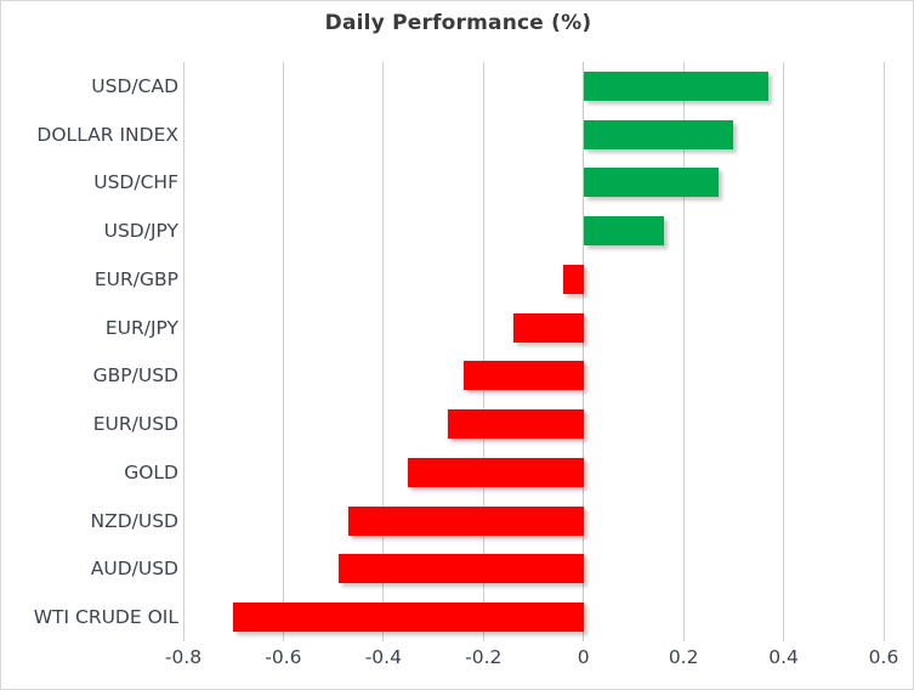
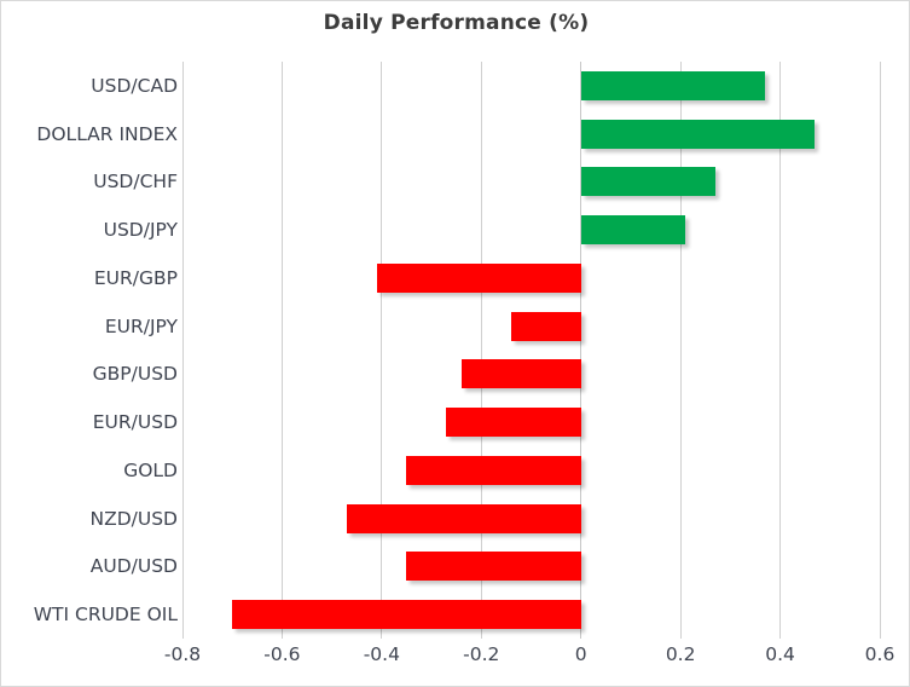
DOLLAR INDEX: 0.30 -> 0.47
USD/JPY: 0.16 -> 0.21
EUR/GBP: -0.04 -> -0.41
AUD/USD: -0.49 -> -0.35
